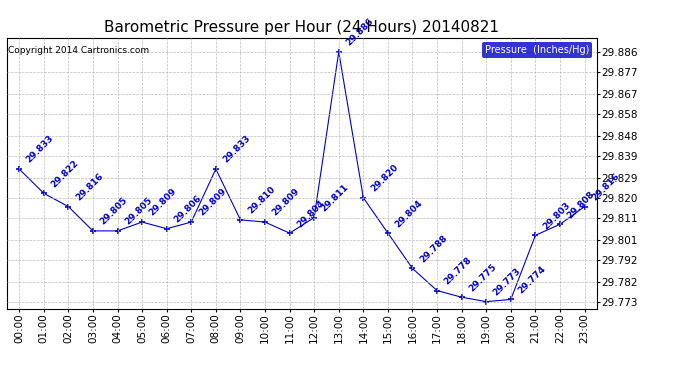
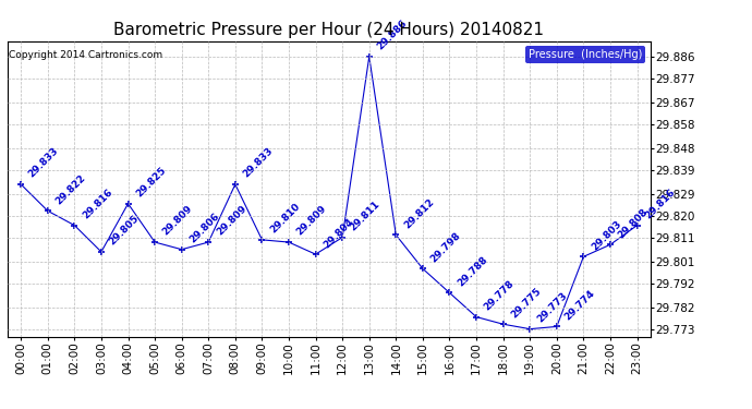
04:00: 29.805 -> 29.825
14:00: 29.820 -> 29.812
15:00: 29.804 -> 29.798
